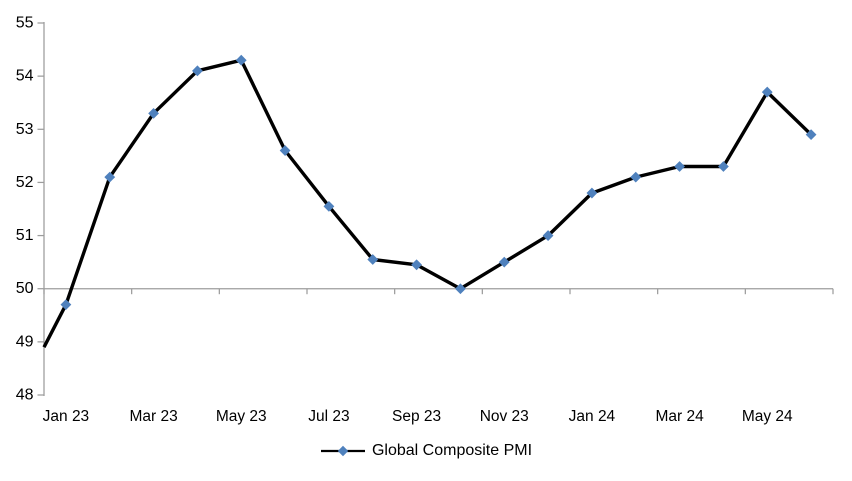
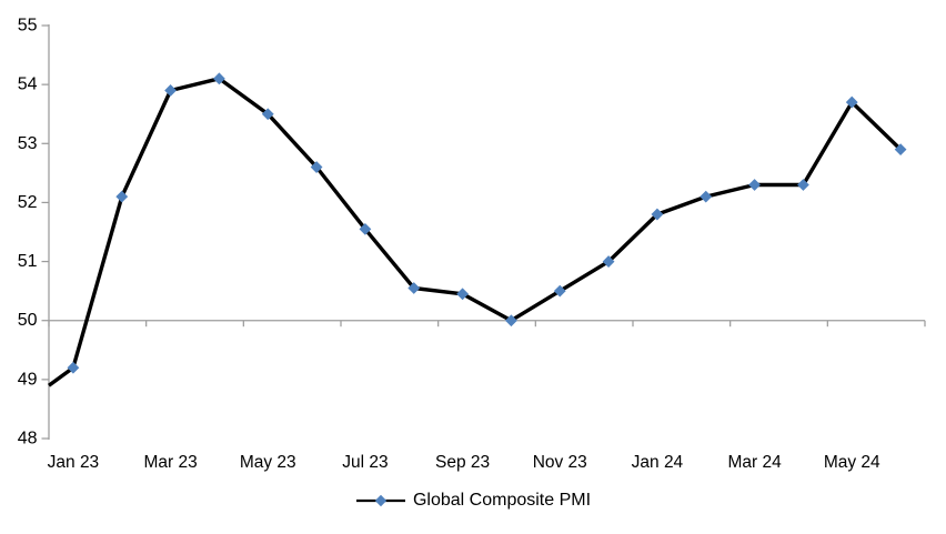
Jan 23: 49.7 -> 49.2
Mar 23: 53.3 -> 53.9
May 23: 54.3 -> 53.5
